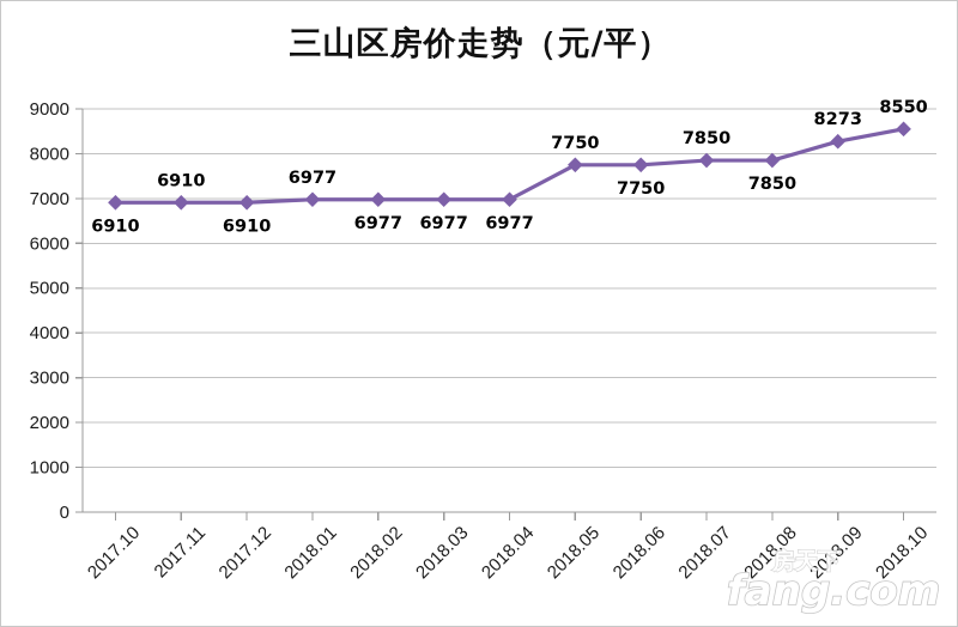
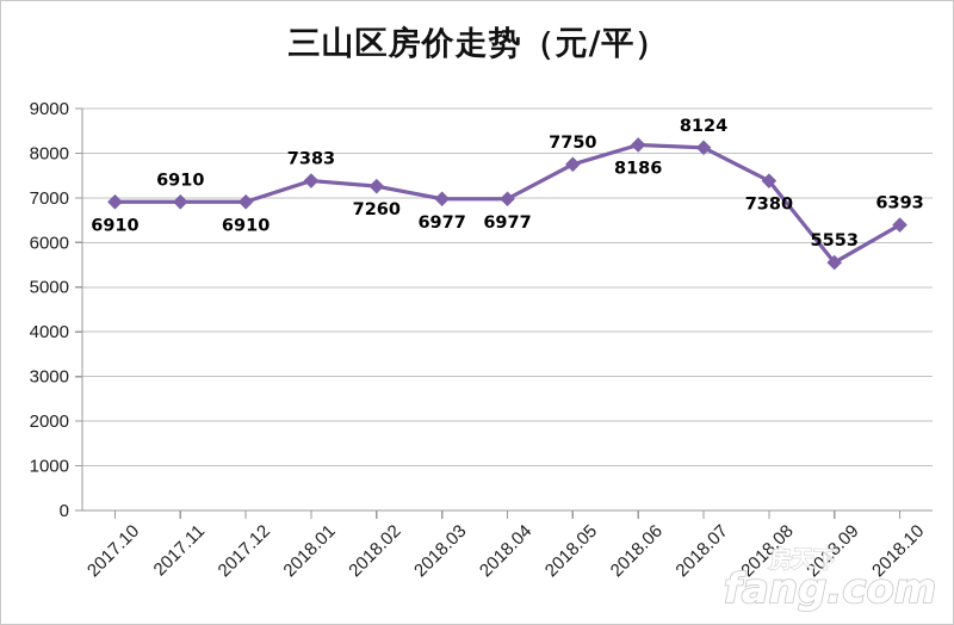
2018.01: 6977 -> 7383
2018.02: 6977 -> 7260
2018.06: 7750 -> 8186
2018.07: 7850 -> 8124
2018.08: 7850 -> 7380
2018.09: 8273 -> 5553
2018.10: 8550 -> 6393
